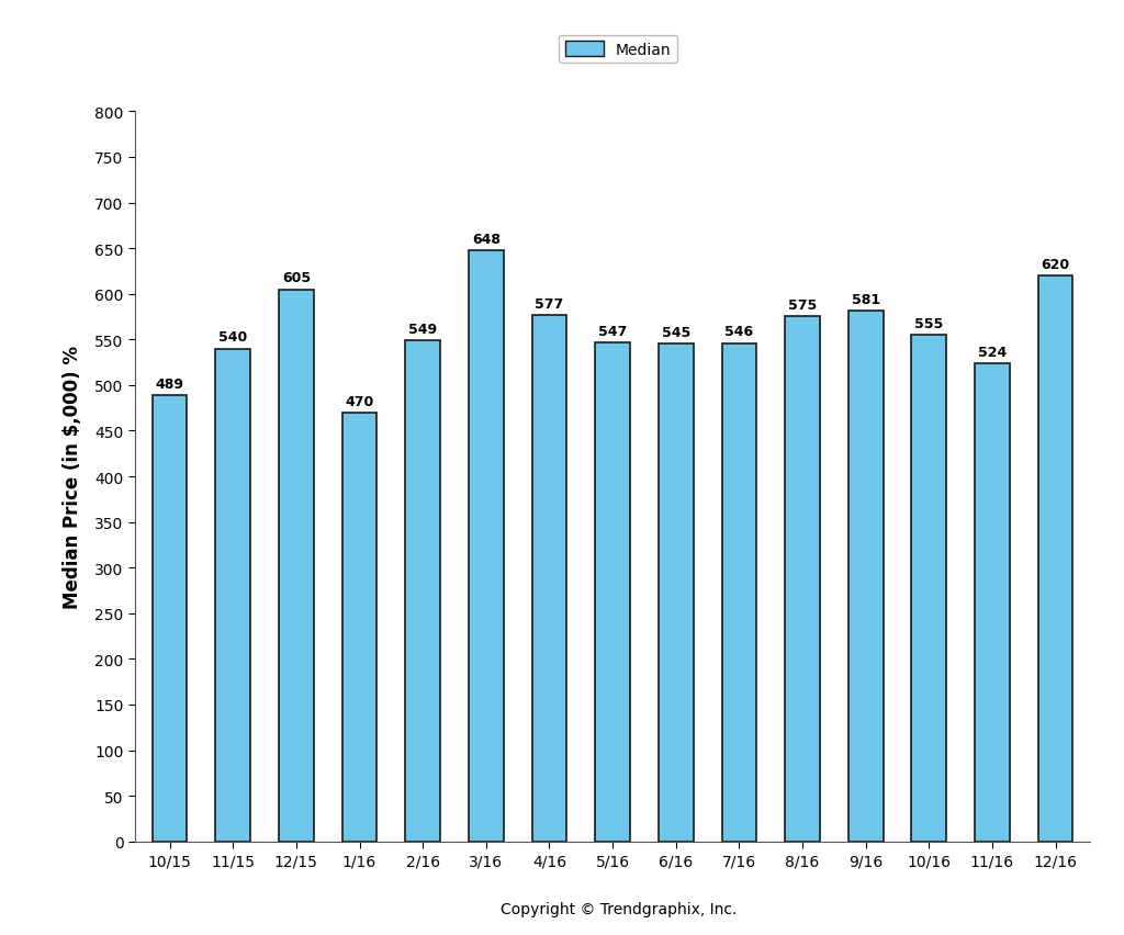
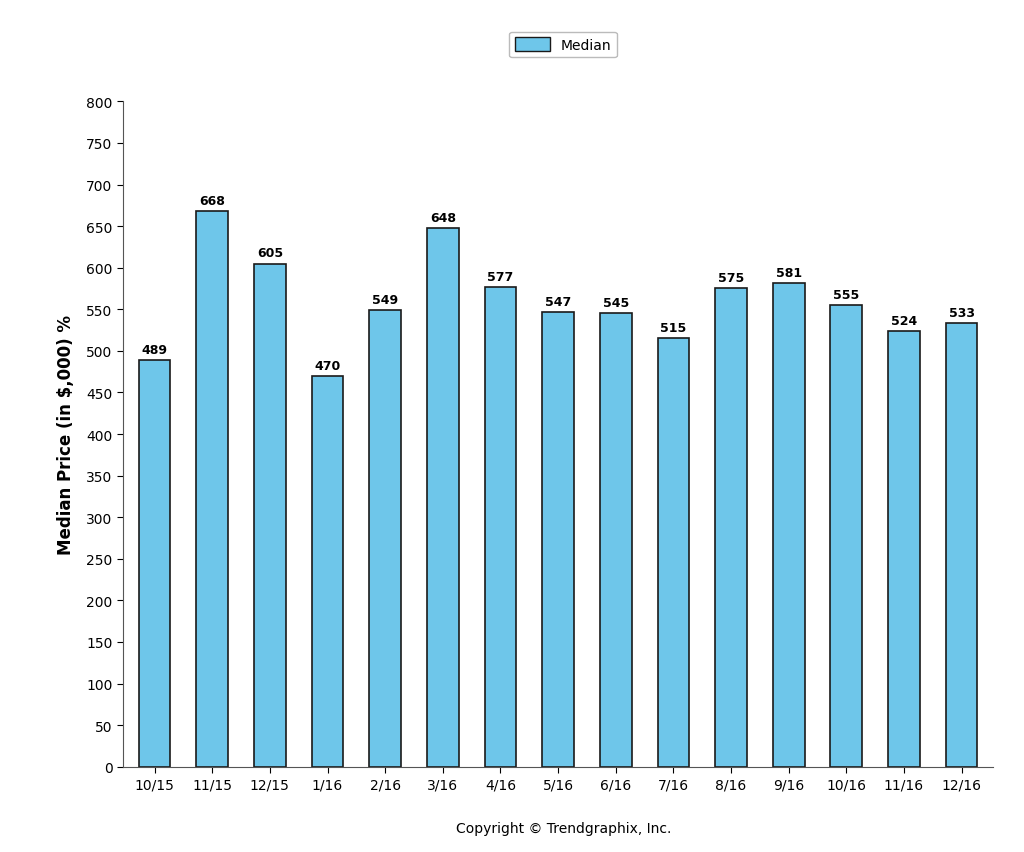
11/15: 540 -> 668
7/16: 546 -> 515
12/16: 620 -> 533
